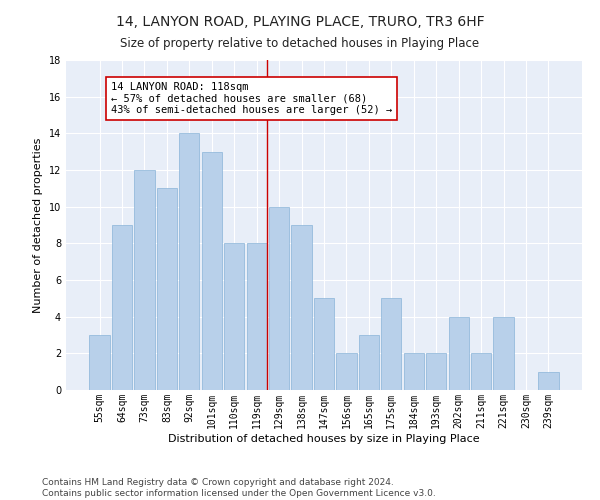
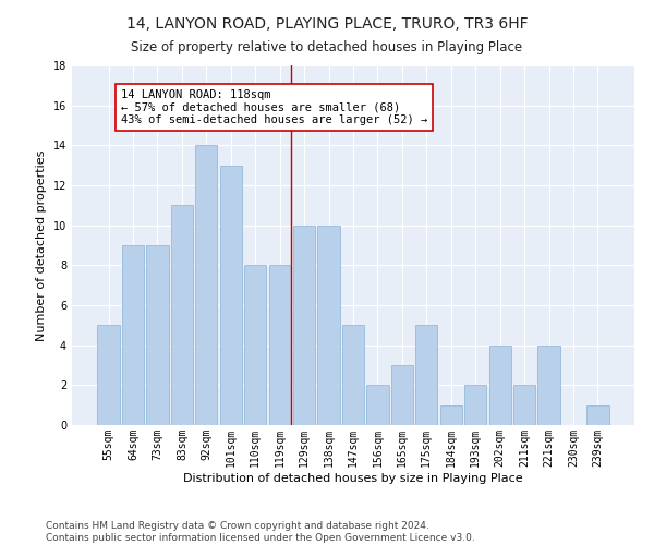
55sqm: 3 -> 5
73sqm: 12 -> 9
138sqm: 9 -> 10
184sqm: 2 -> 1
